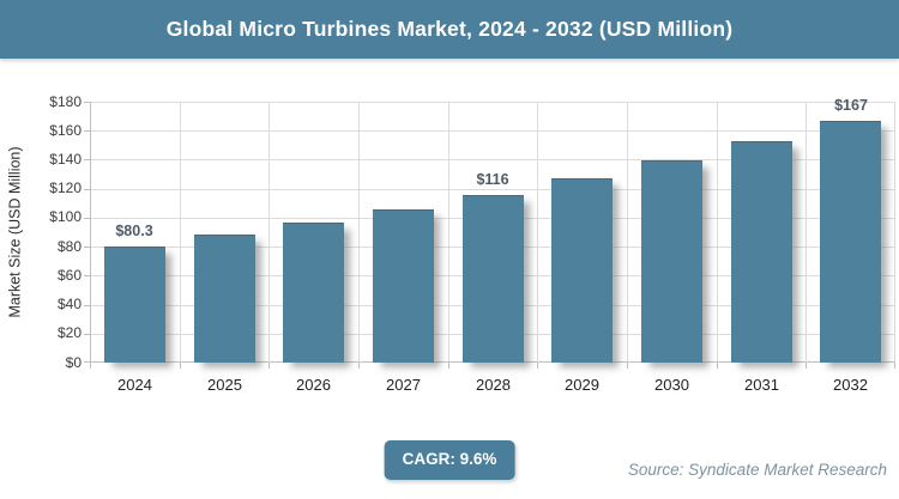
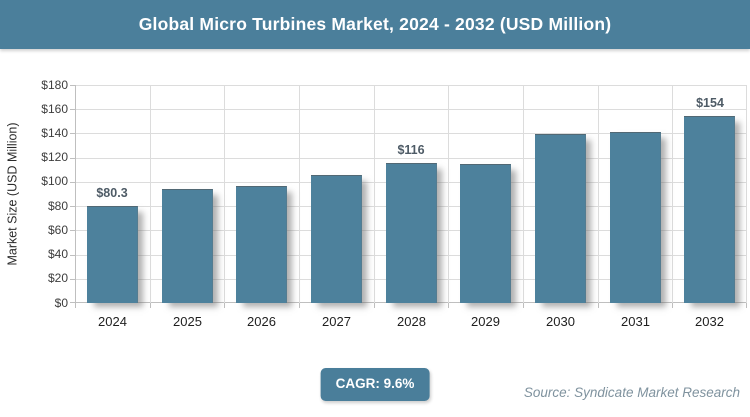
2025: $88 -> $94
2029: $127 -> $115
2031: $153 -> $141
2032: $167 -> $154
